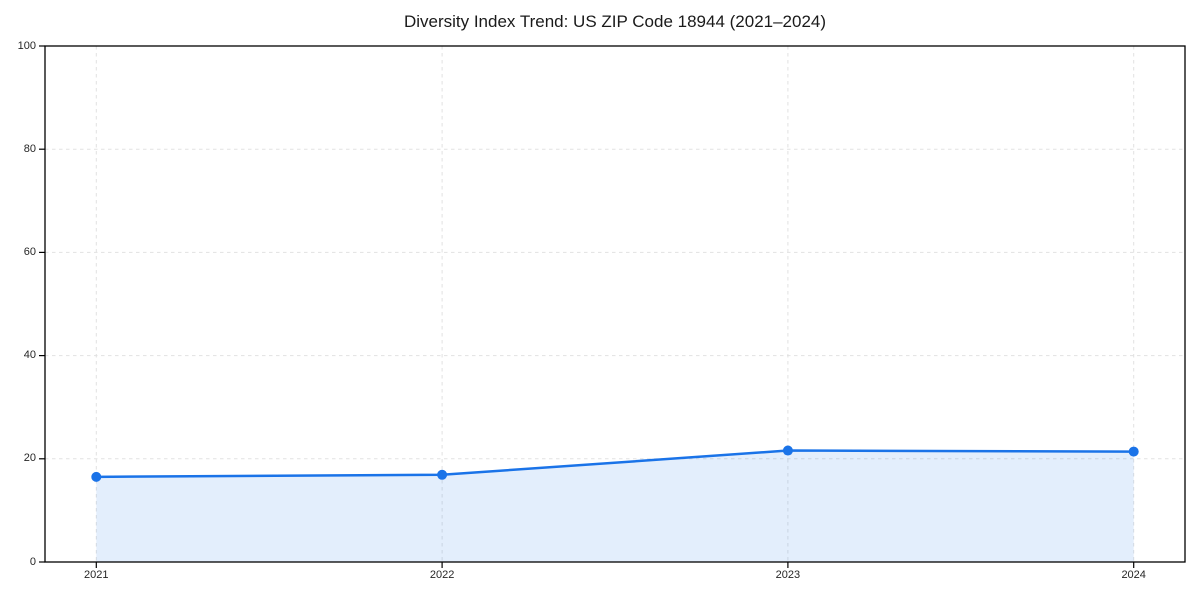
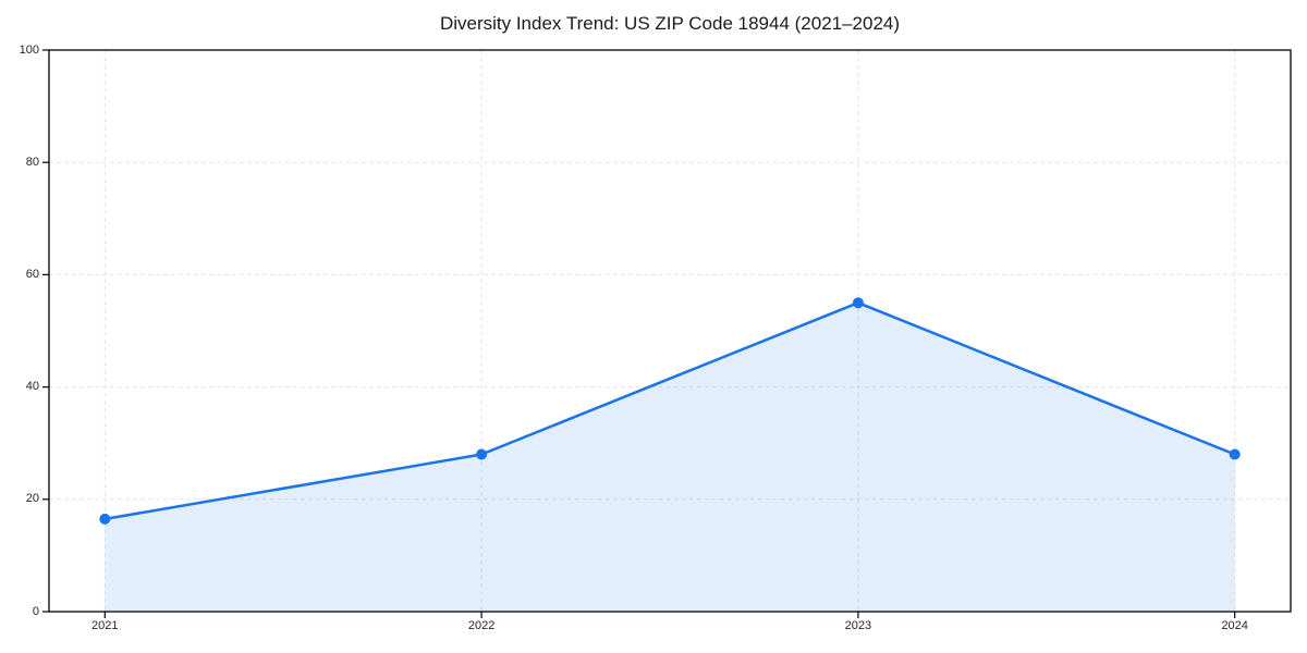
2022: 17 -> 28
2023: 22 -> 55
2024: 21 -> 28
